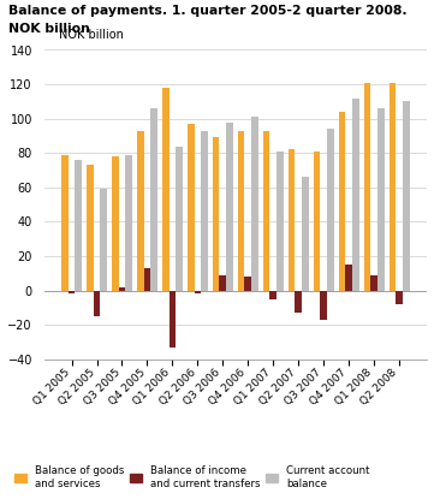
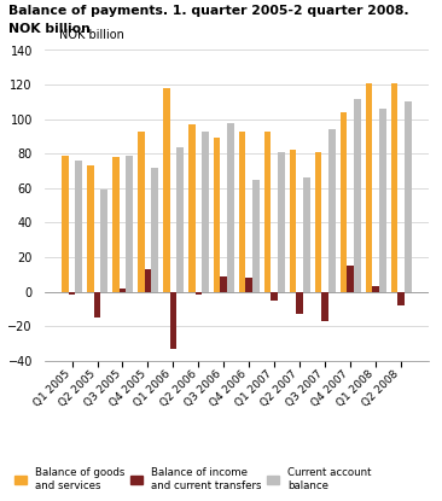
Current account balance/Q4 2005: 106 -> 72
Current account balance/Q4 2006: 101 -> 65
Balance of income and current transfers/Q1 2008: 9 -> 3
